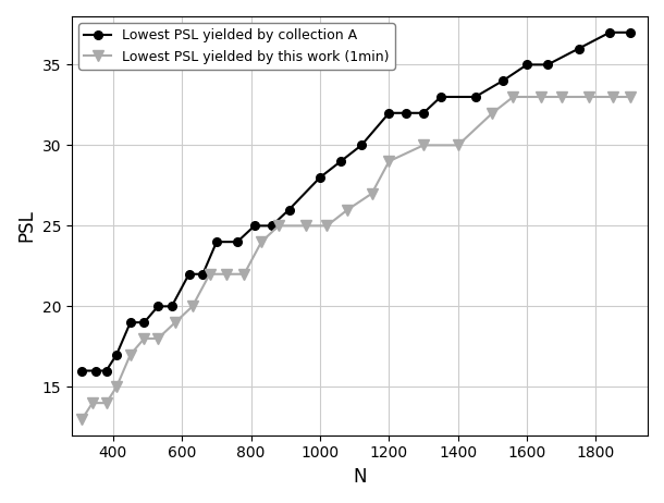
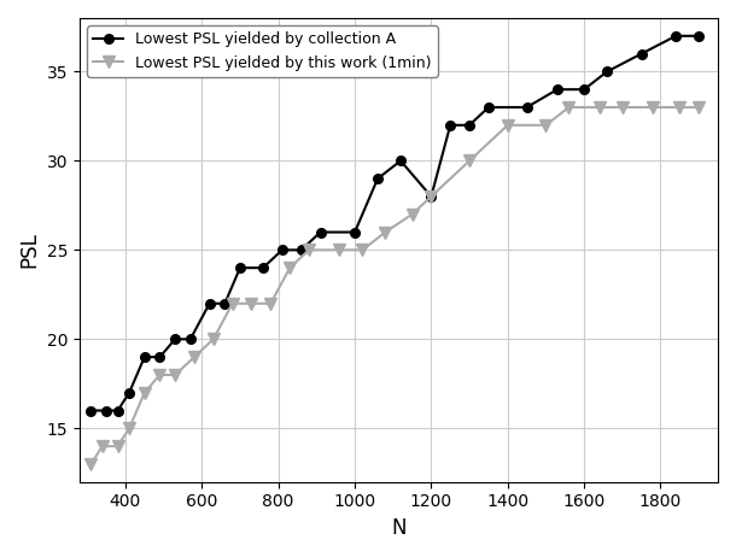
Lowest PSL yielded by collection A/1000: 28 -> 26
Lowest PSL yielded by collection A/1200: 32 -> 28
Lowest PSL yielded by this work (1min)/1200: 29 -> 28
Lowest PSL yielded by this work (1min)/1400: 30 -> 32
Lowest PSL yielded by collection A/1600: 35 -> 34
